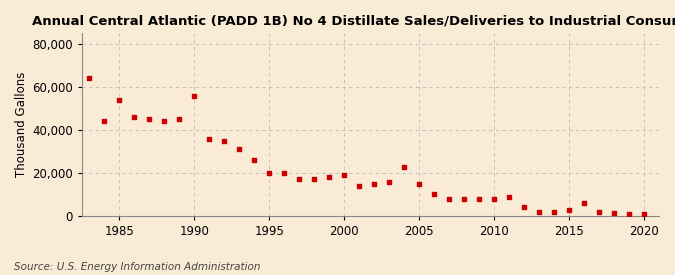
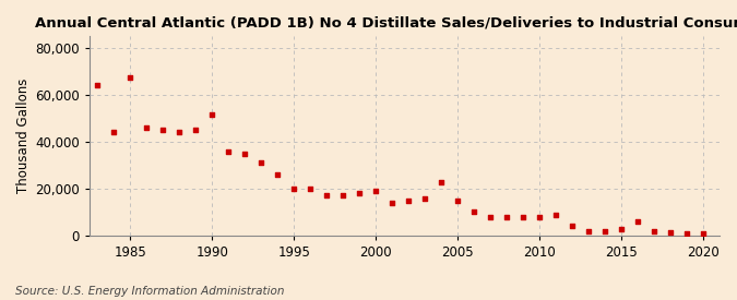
1985: 54,000 -> 67,500
1990: 56,000 -> 51,500
